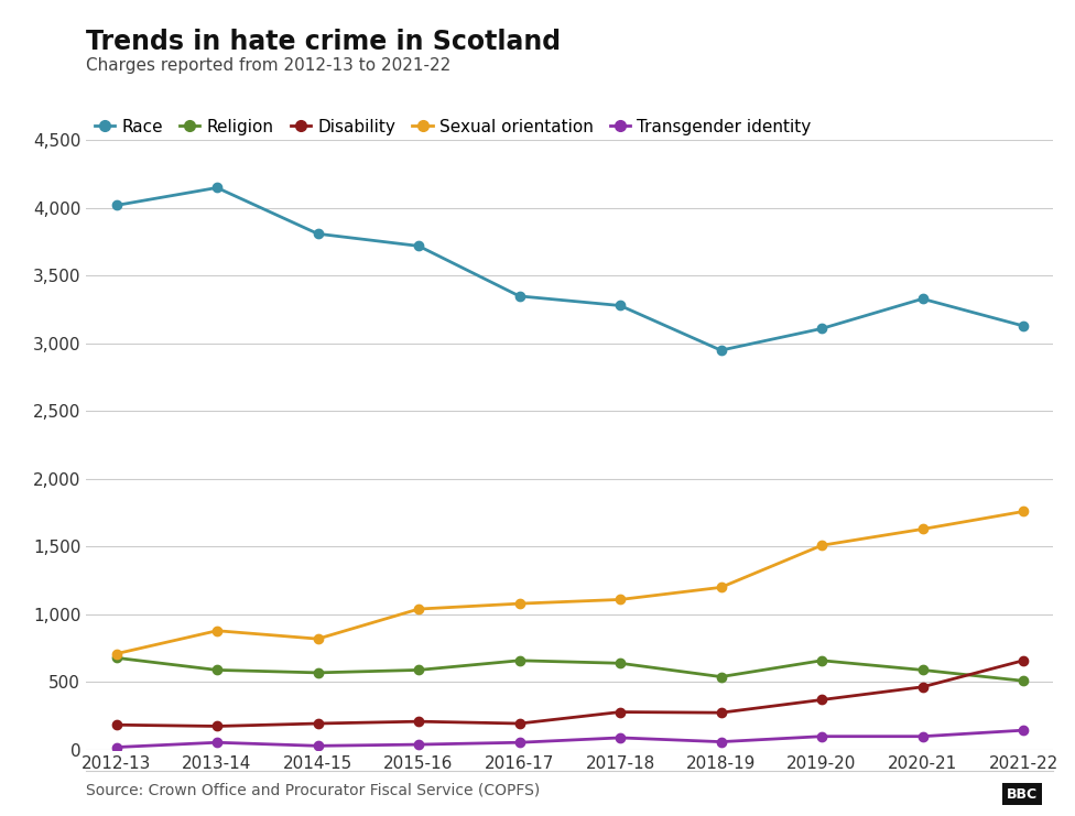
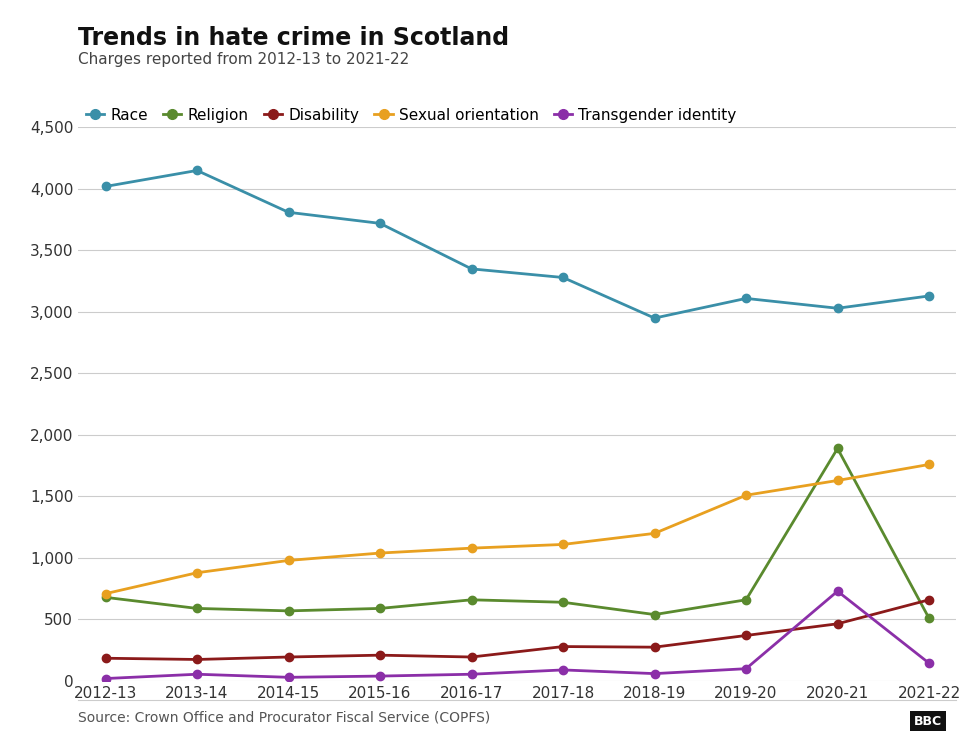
Sexual orientation/2014-15: 820 -> 980
Race/2020-21: 3,330 -> 3,030
Religion/2020-21: 590 -> 1,890
Transgender identity/2020-21: 100 -> 730
